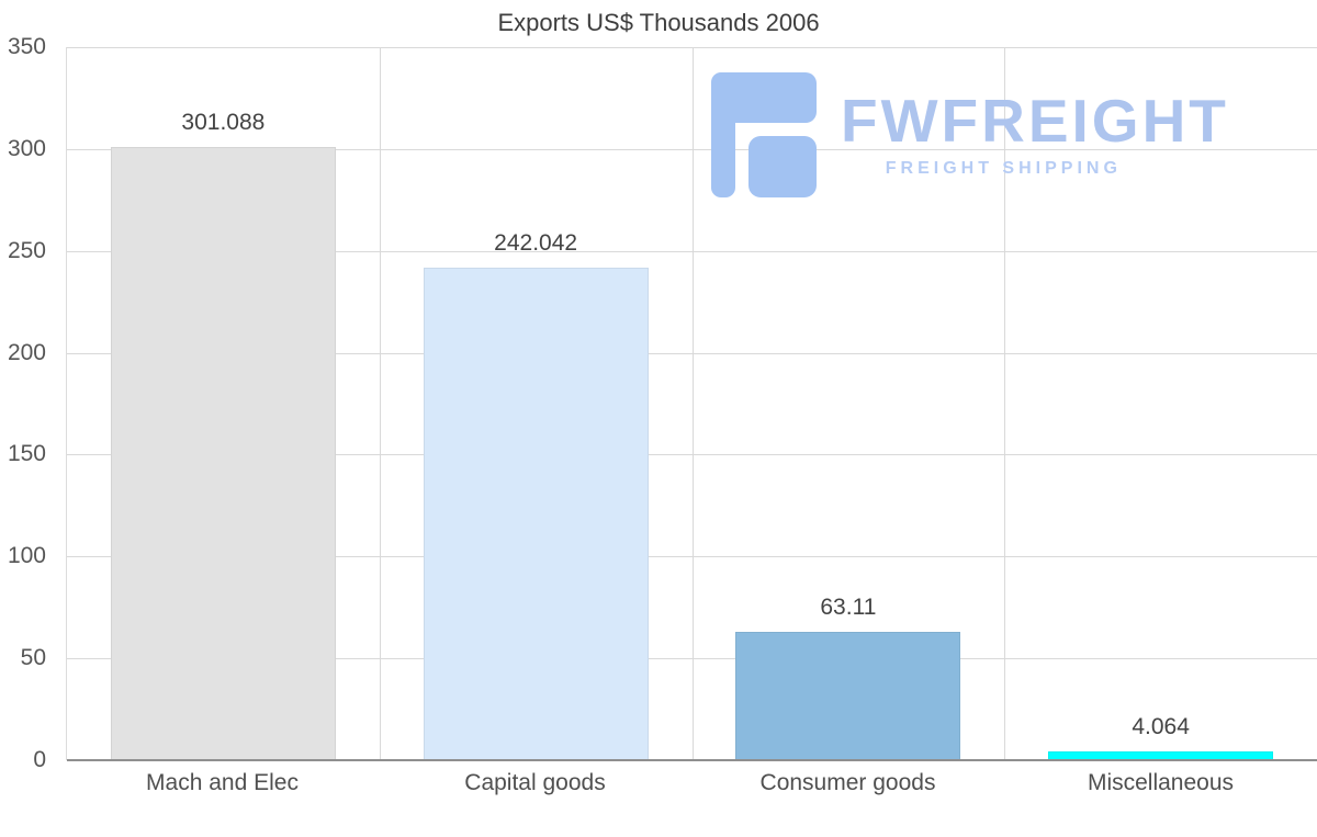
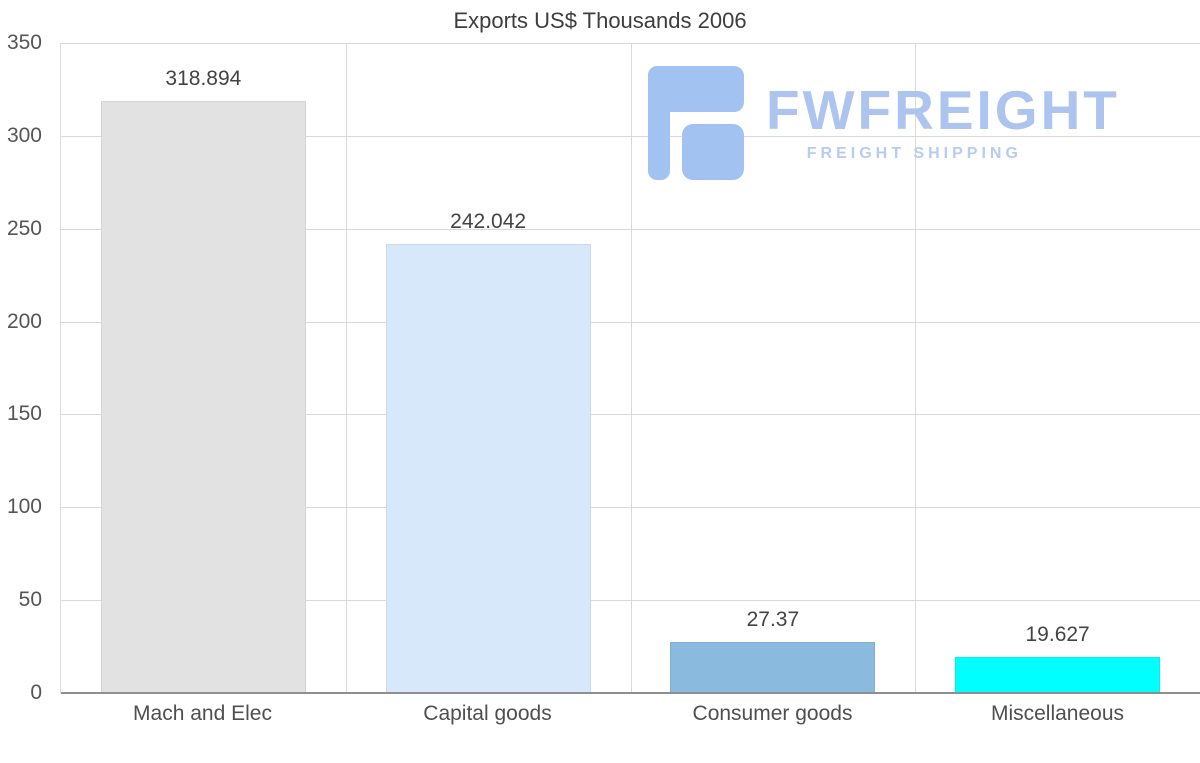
Mach and Elec: 301.088 -> 318.894
Consumer goods: 63.11 -> 27.37
Miscellaneous: 4.064 -> 19.627
